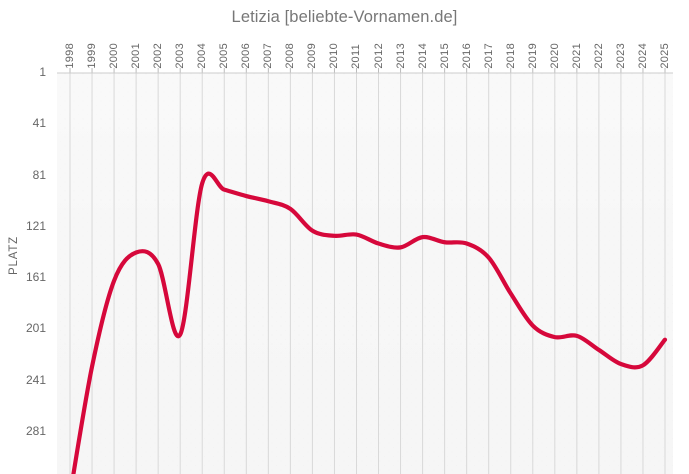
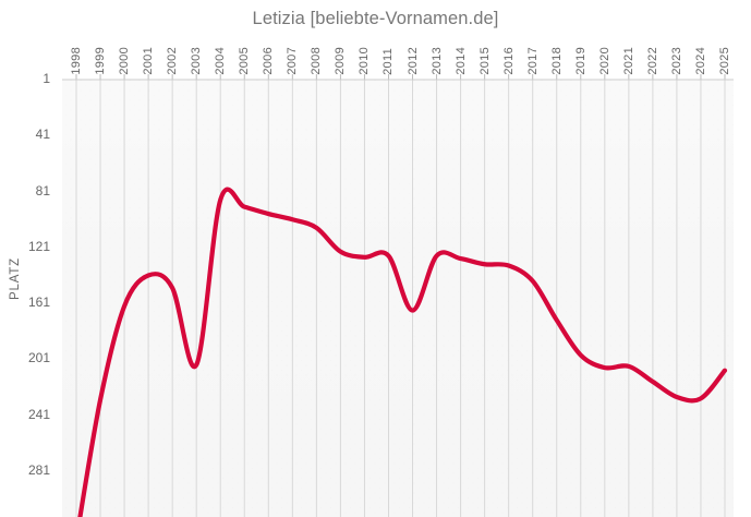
2012: 134 -> 166
2013: 137 -> 127
